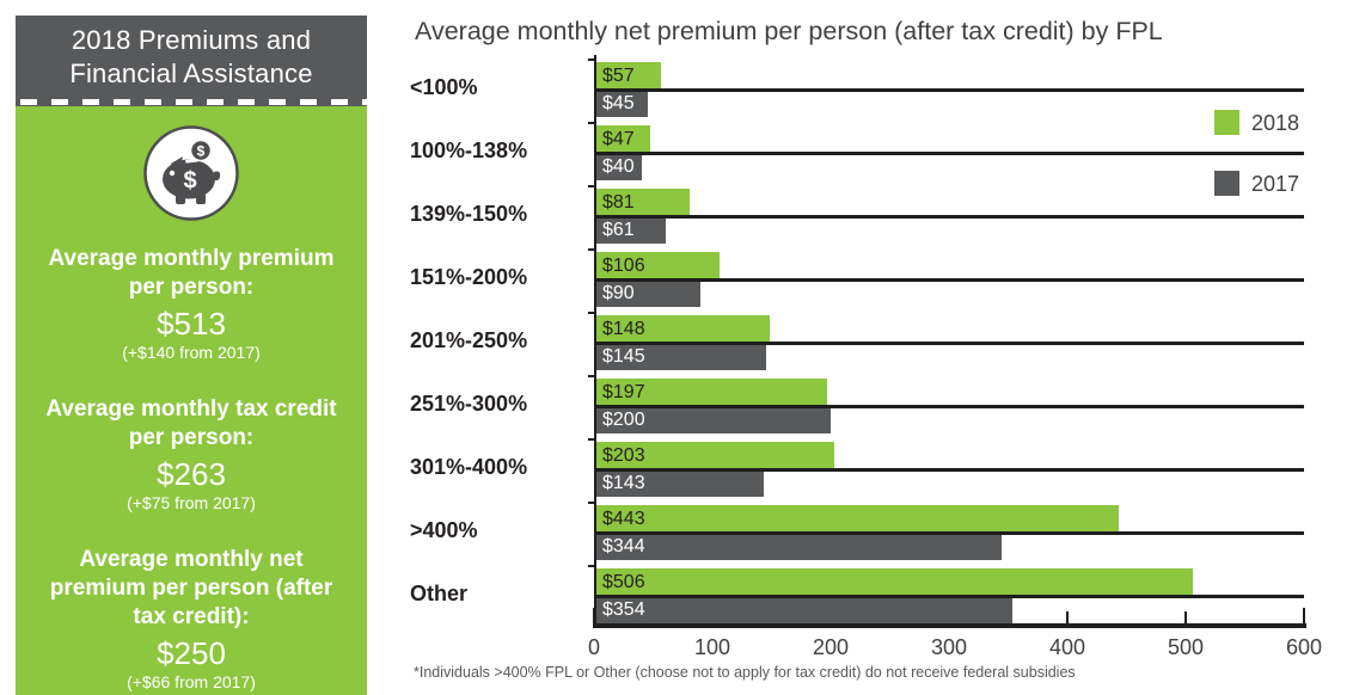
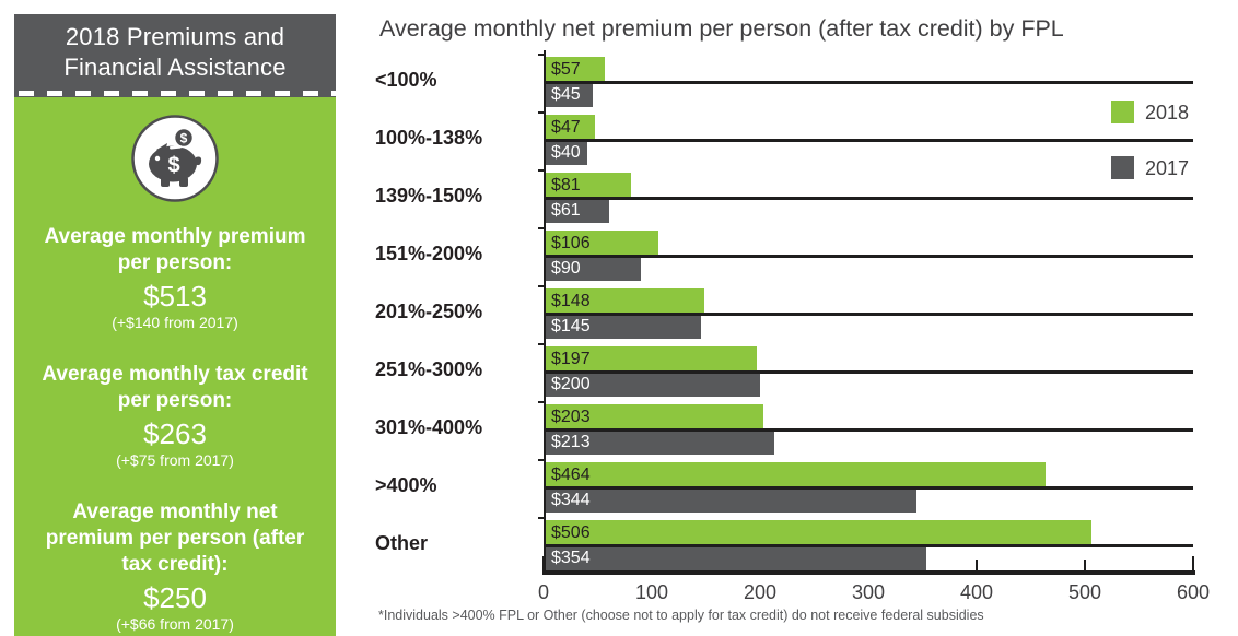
2017/301%-400%: $143 -> $213
2018/>400%: $443 -> $464
